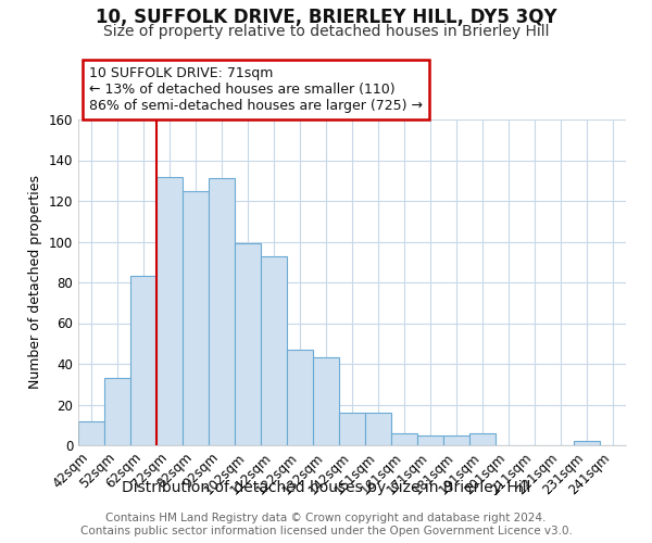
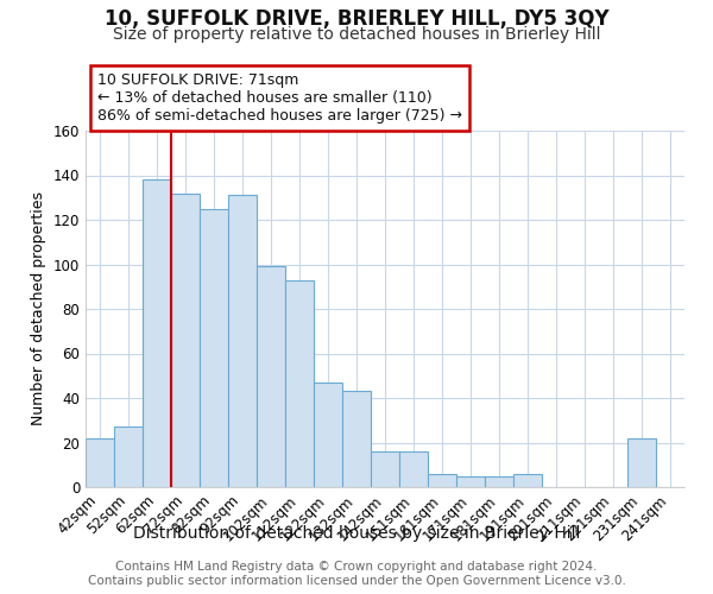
42sqm: 12 -> 22
52sqm: 33 -> 27
62sqm: 83 -> 138
231sqm: 2 -> 22
